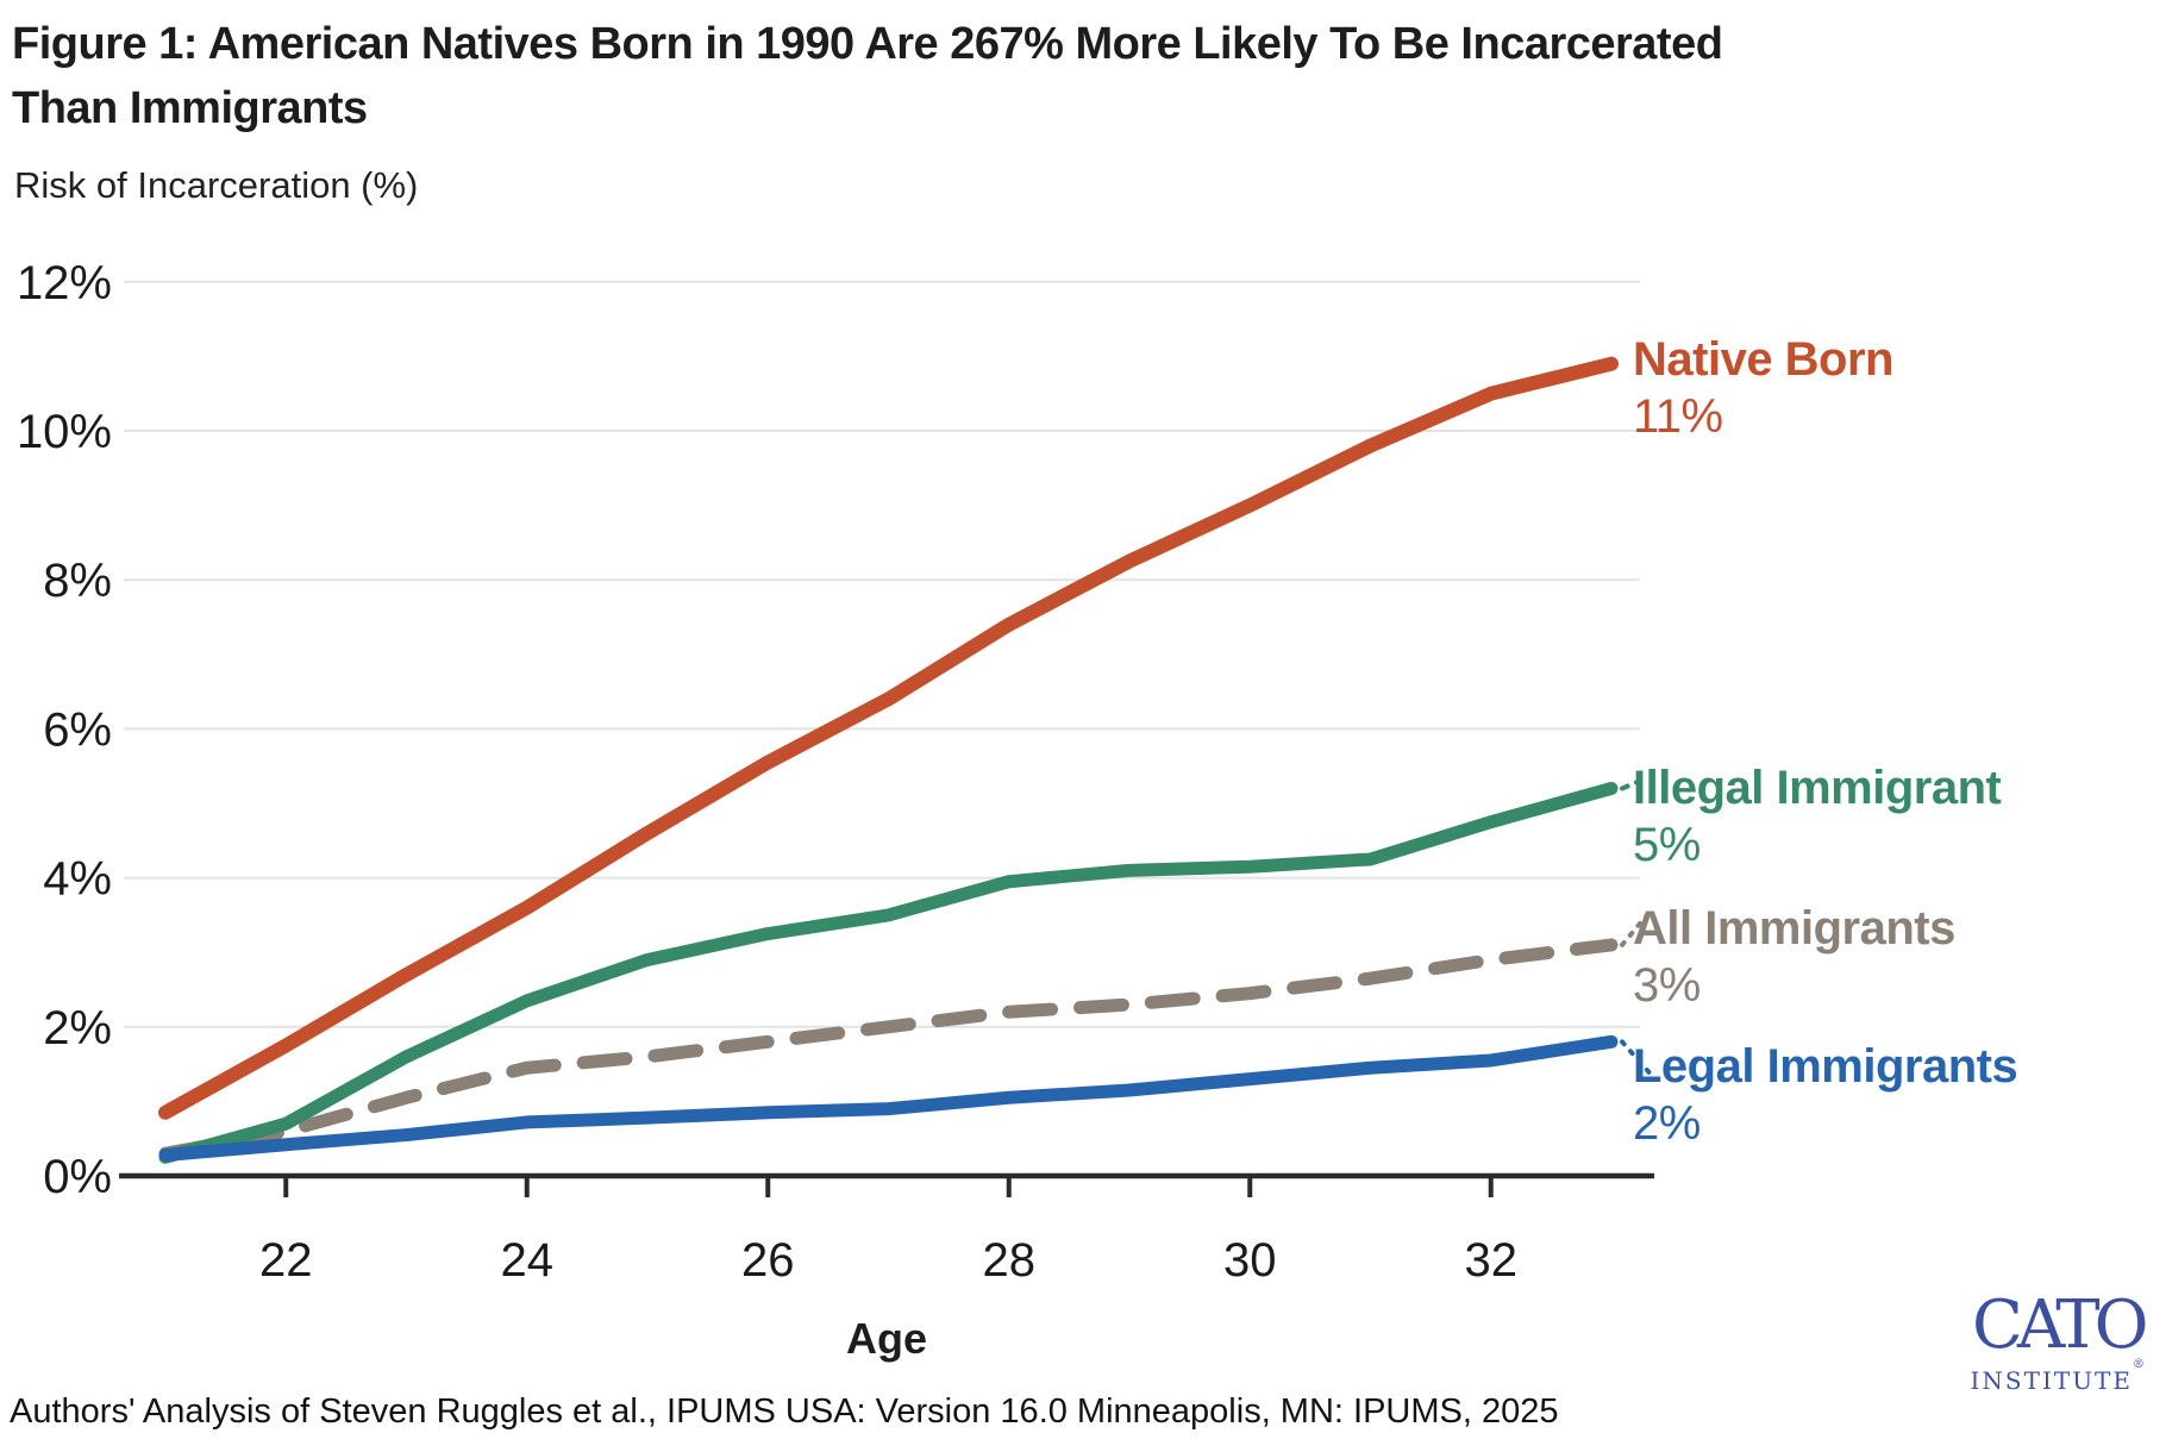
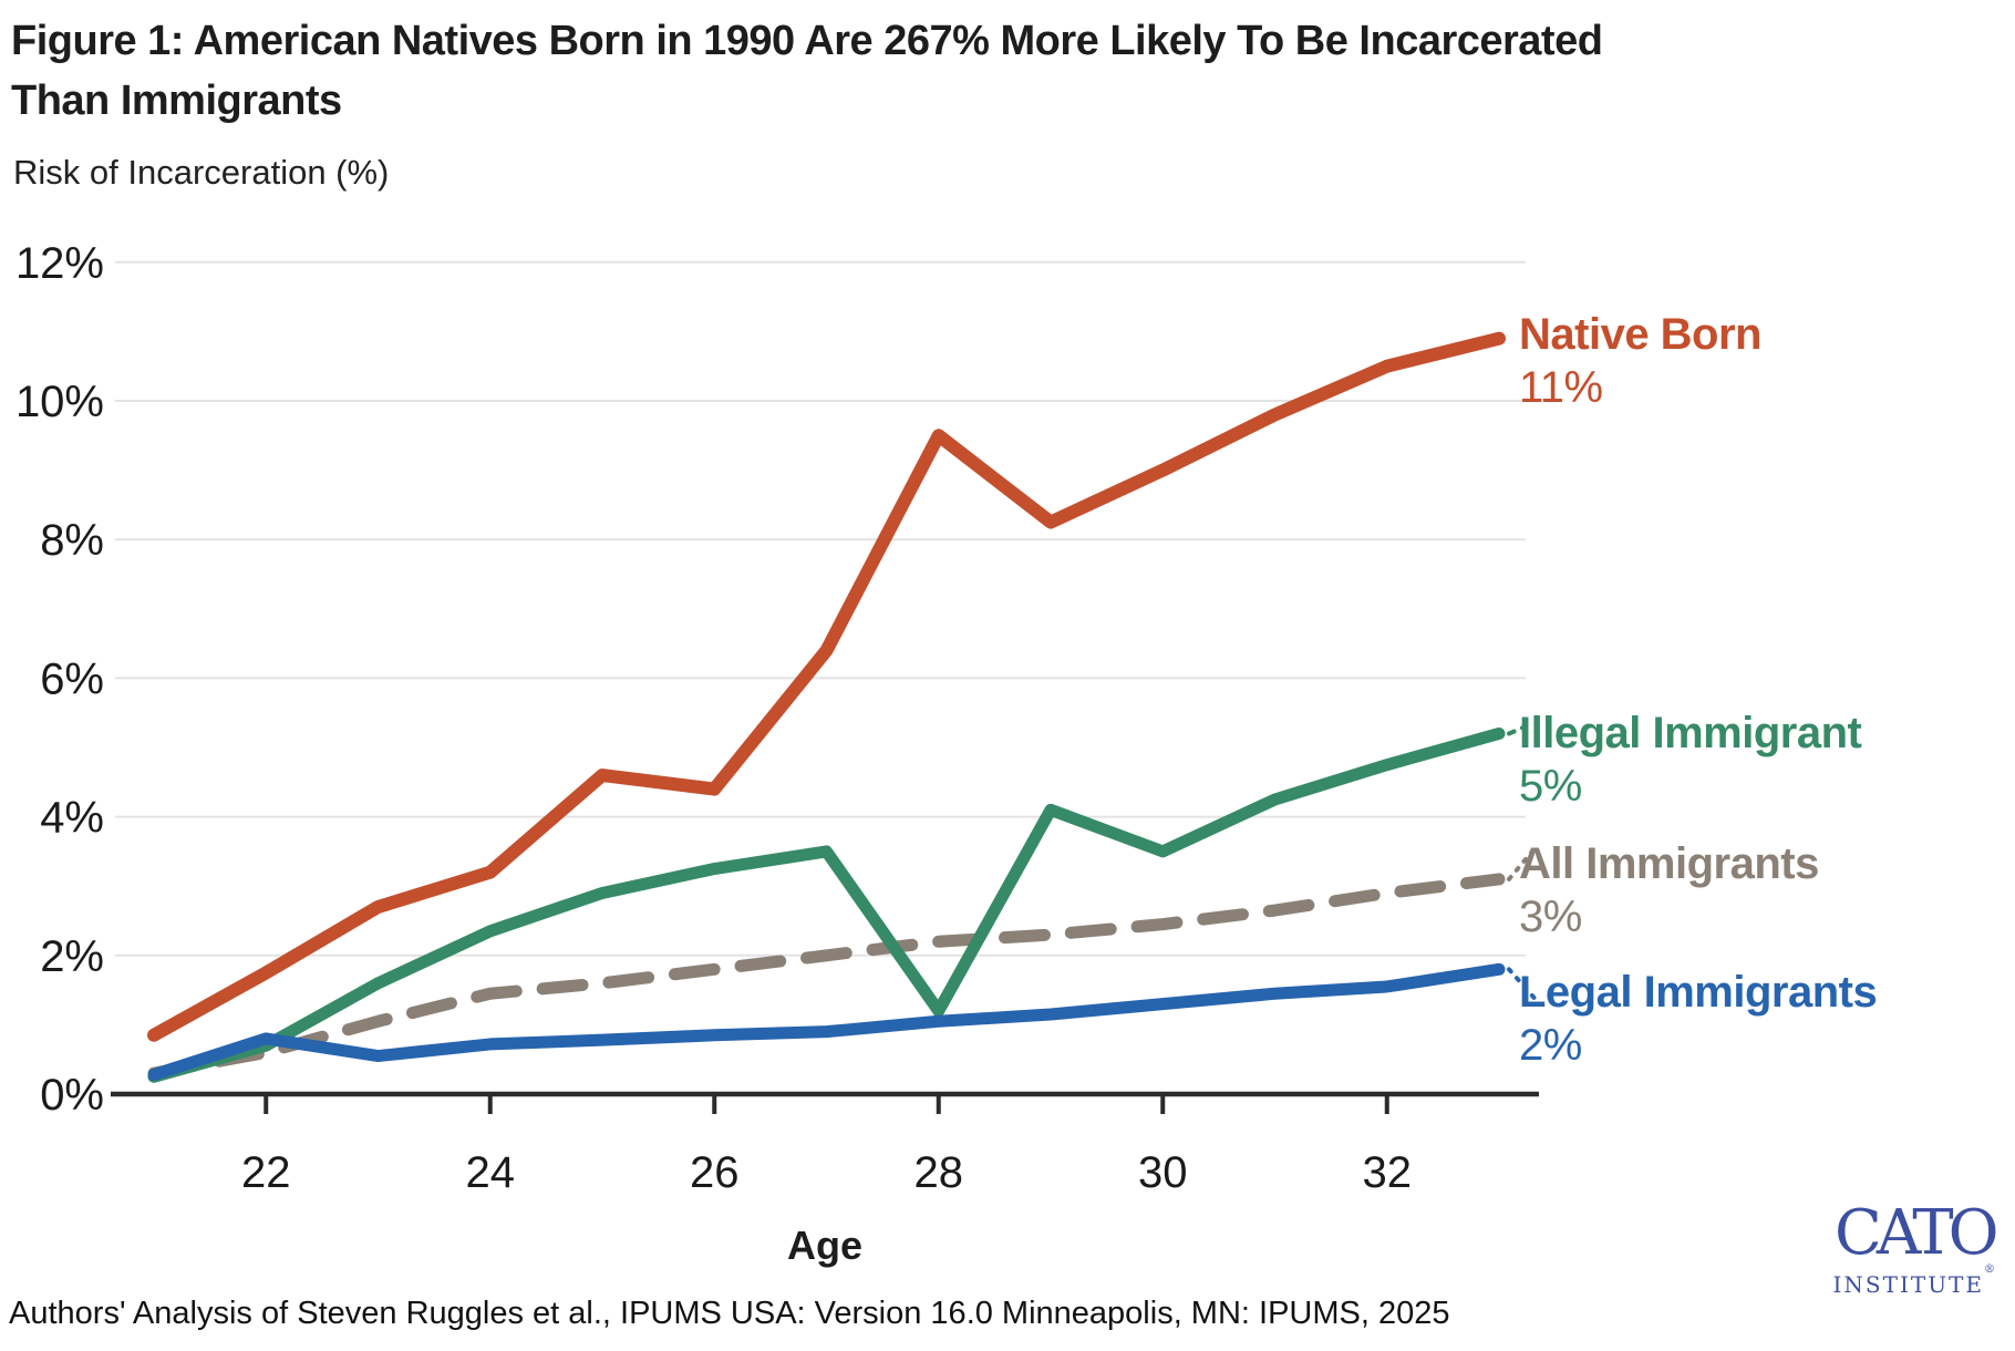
Legal Immigrants/22: 0.4% -> 0.8%
Native Born/24: 3.6% -> 3.2%
Native Born/26: 5.5% -> 4.4%
Native Born/28: 7.4% -> 9.5%
Illegal Immigrant/28: 4.0% -> 1.2%
Illegal Immigrant/30: 4.2% -> 3.5%
